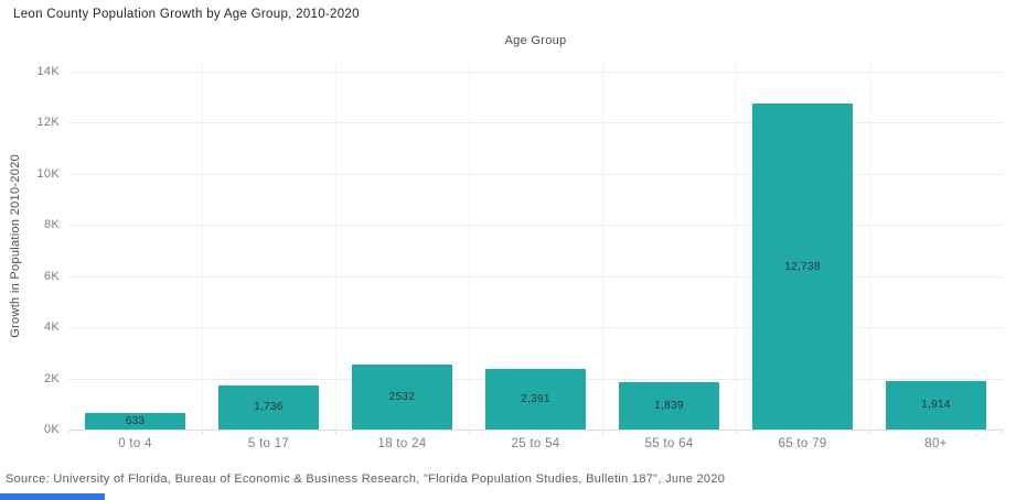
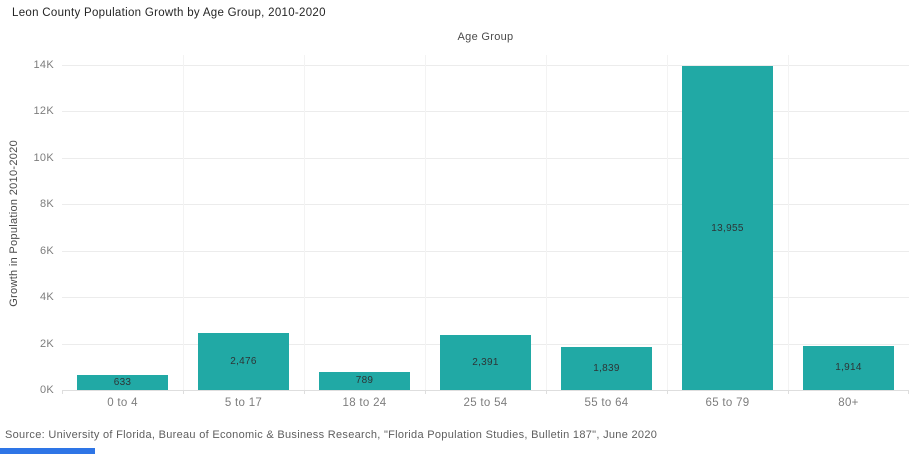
5 to 17: 1,736 -> 2,476
18 to 24: 2532 -> 789
65 to 79: 12,738 -> 13,955
